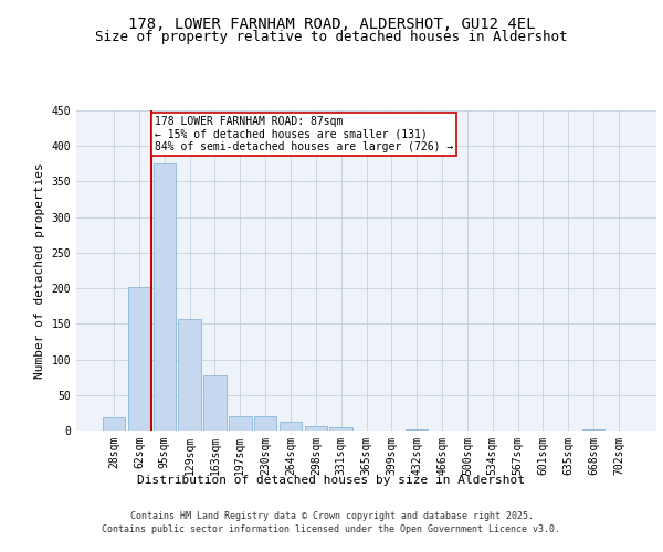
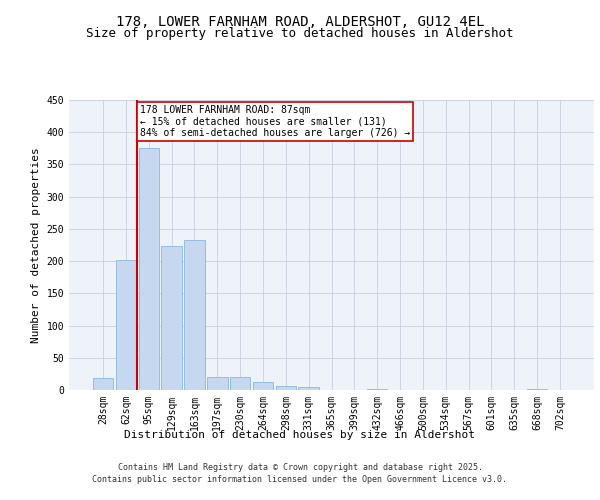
129sqm: 157 -> 224
163sqm: 78 -> 232
